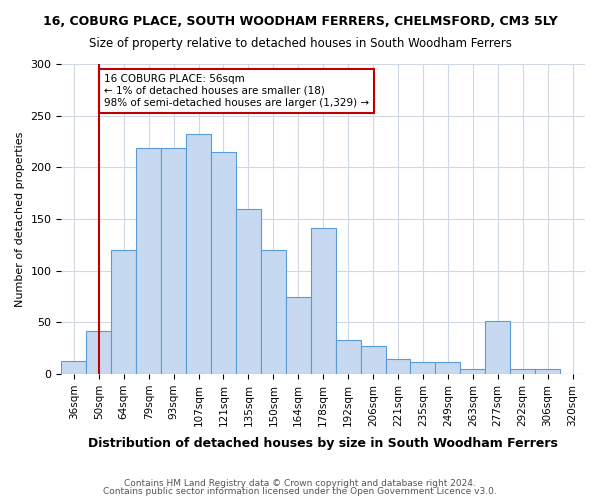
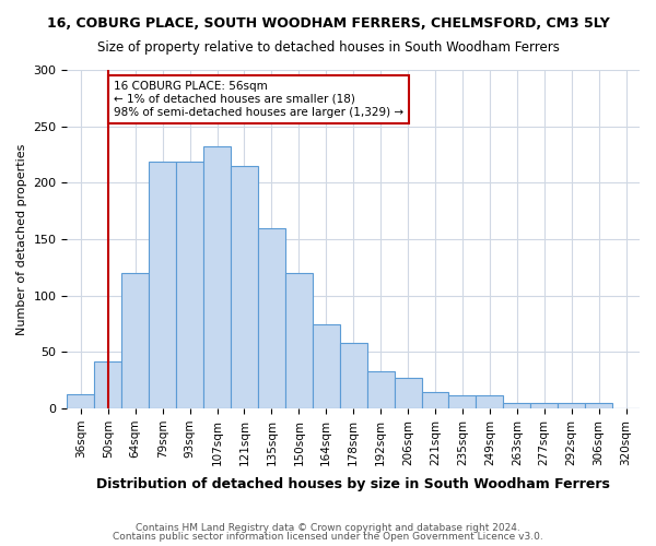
178sqm: 141 -> 58
277sqm: 51 -> 5
